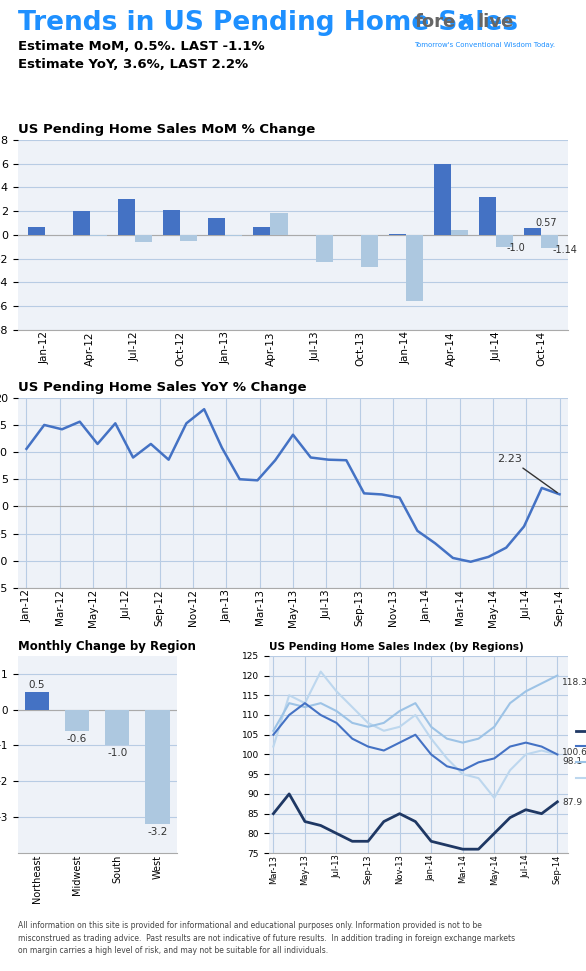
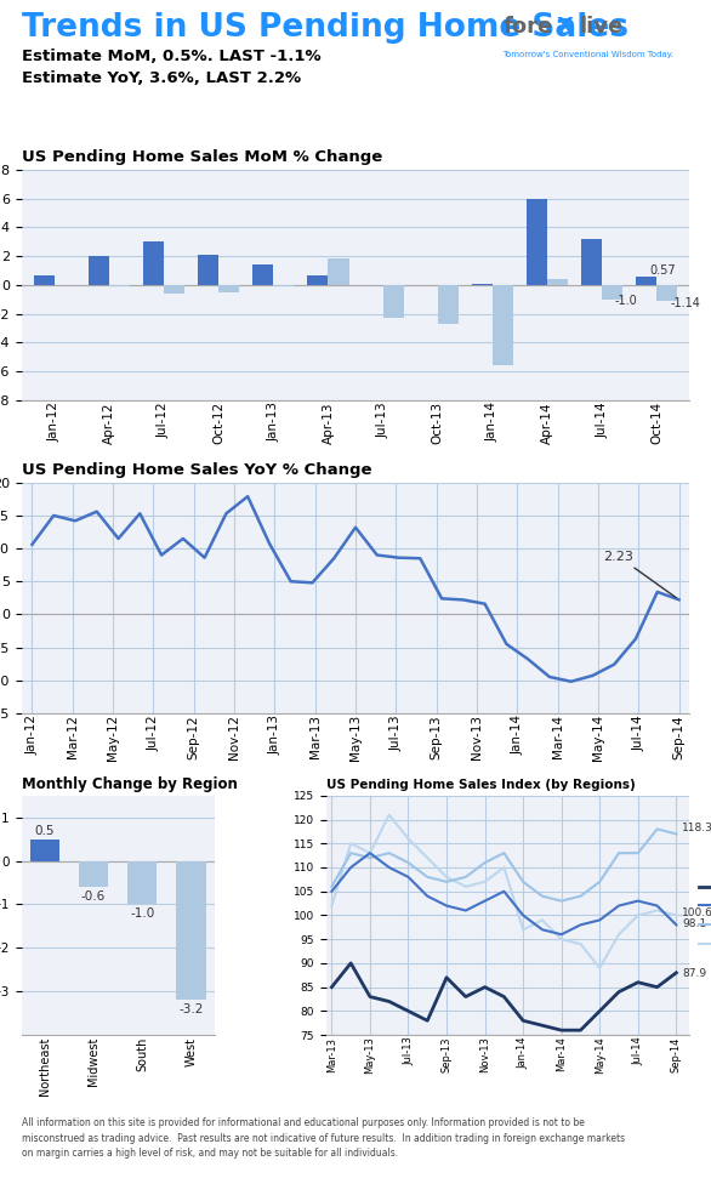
US Pending Home Sales Index (by Regions)/Northeast/Sep-13: 78 -> 87
US Pending Home Sales Index (by Regions)/West/Jan-14: 104 -> 97
US Pending Home Sales Index (by Regions)/South/Jul-14: 116 -> 113
US Pending Home Sales Index (by Regions)/Midwest/Sep-14: 100 -> 98
US Pending Home Sales Index (by Regions)/South/Sep-14: 120 -> 117
